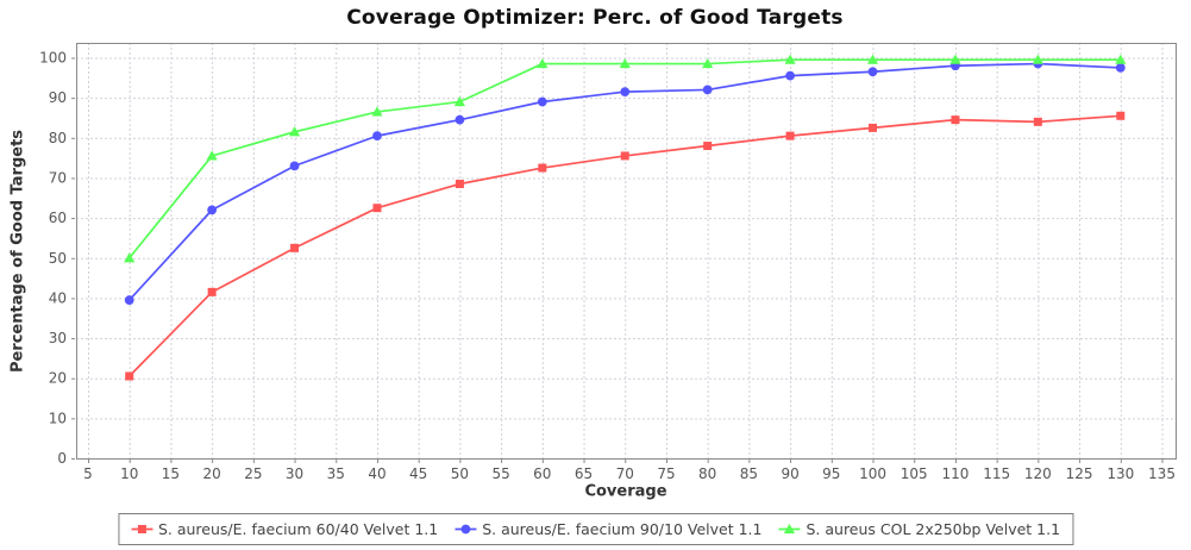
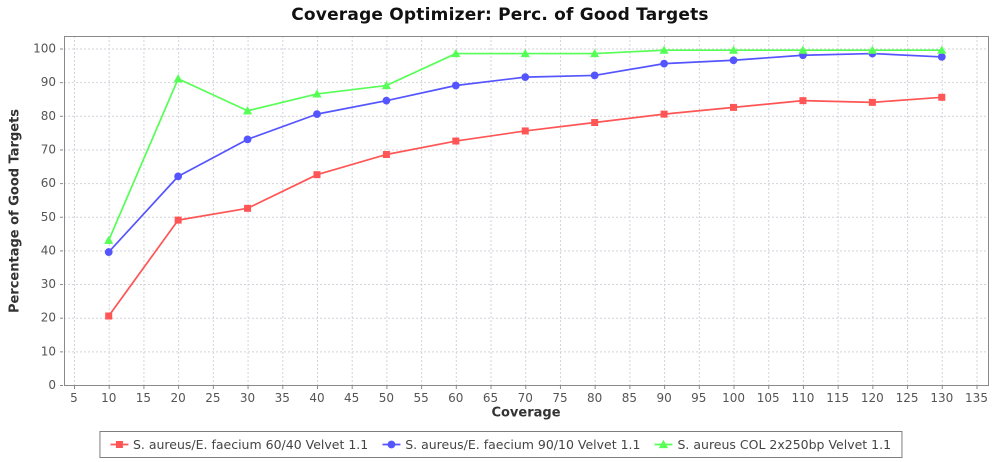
S. aureus COL 2x250bp Velvet 1.1/10: 50 -> 43
S. aureus/E. faecium 60/40 Velvet 1.1/20: 42 -> 49
S. aureus COL 2x250bp Velvet 1.1/20: 76 -> 91
